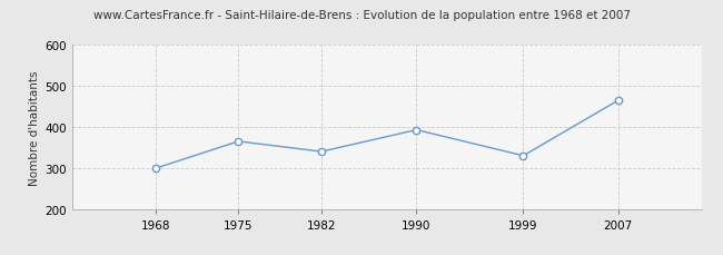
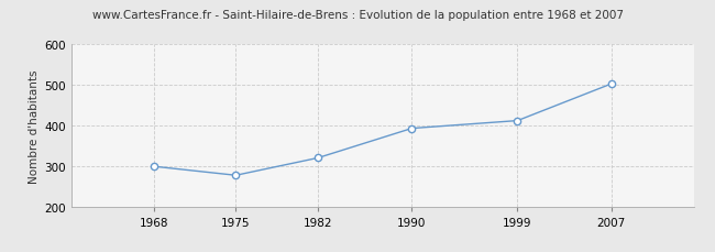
1975: 365 -> 277
1982: 340 -> 320
1999: 330 -> 412
2007: 465 -> 503
